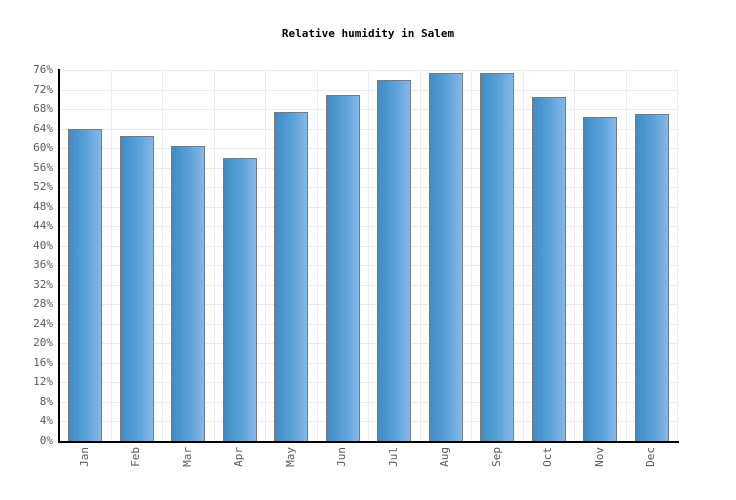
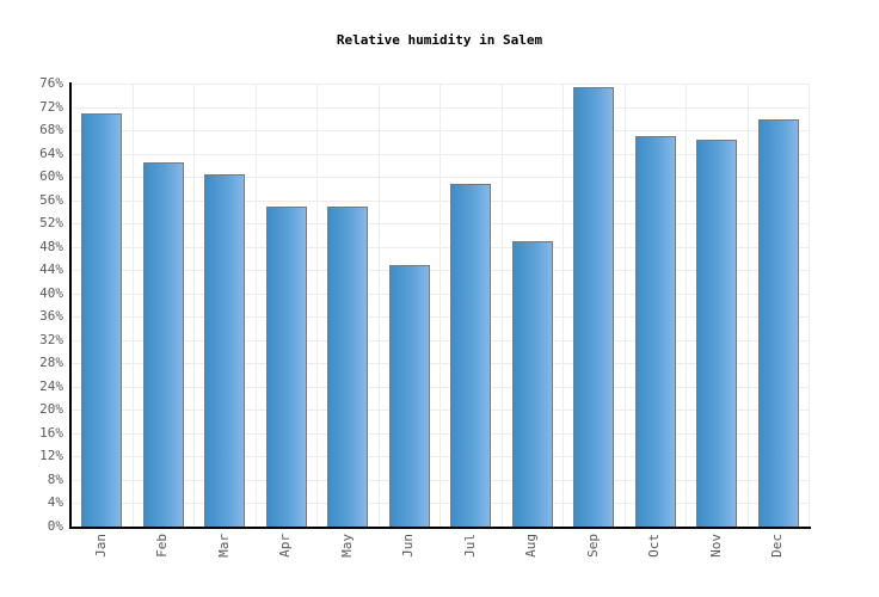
Jan: 64% -> 71%
Apr: 58% -> 55%
May: 68% -> 55%
Jun: 71% -> 45%
Jul: 74% -> 59%
Aug: 76% -> 49%
Oct: 70% -> 67%
Dec: 67% -> 70%
